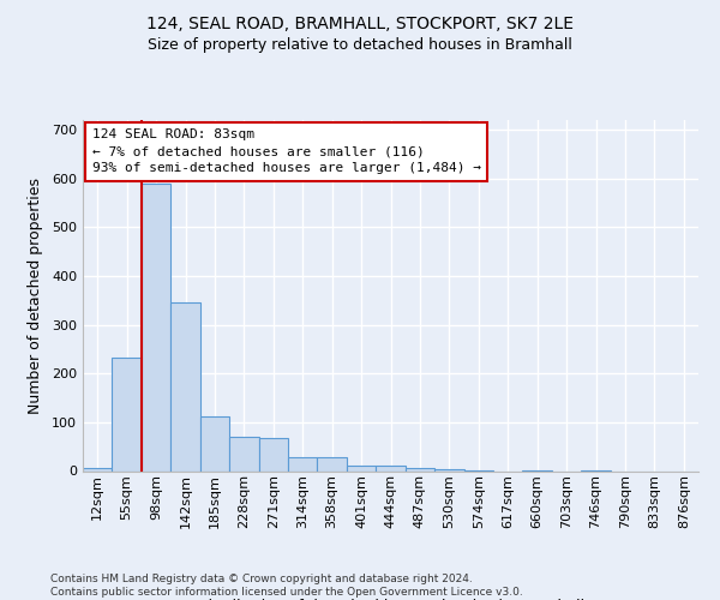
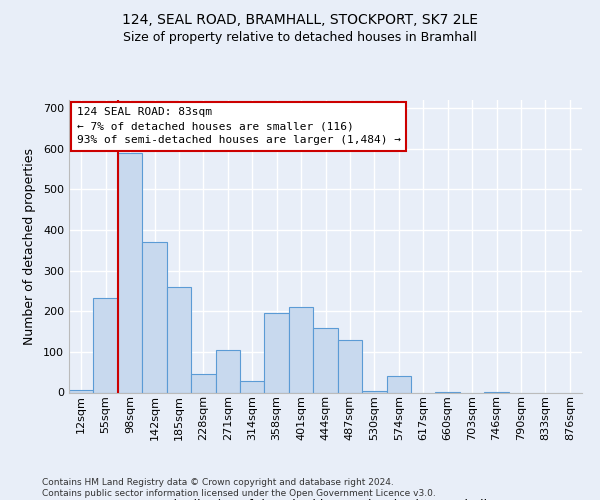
142sqm: 345 -> 370
185sqm: 112 -> 260
228sqm: 70 -> 45
271sqm: 68 -> 105
358sqm: 28 -> 195
401sqm: 10 -> 210
444sqm: 12 -> 160
487sqm: 5 -> 130
574sqm: 2 -> 40
